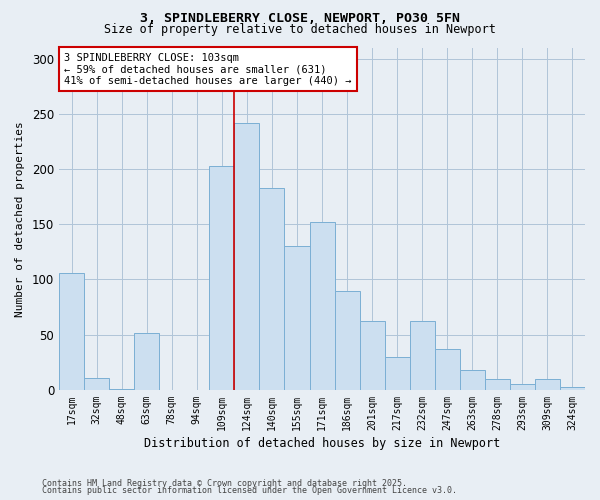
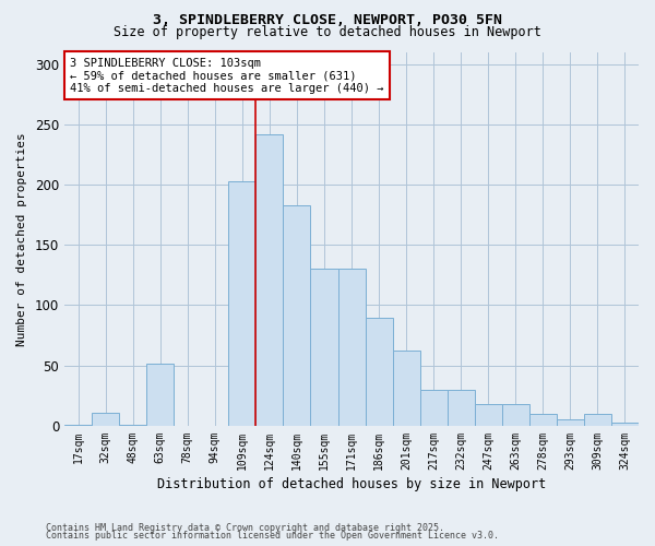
17sqm: 106 -> 1
171sqm: 152 -> 130
232sqm: 62 -> 30
247sqm: 37 -> 18
